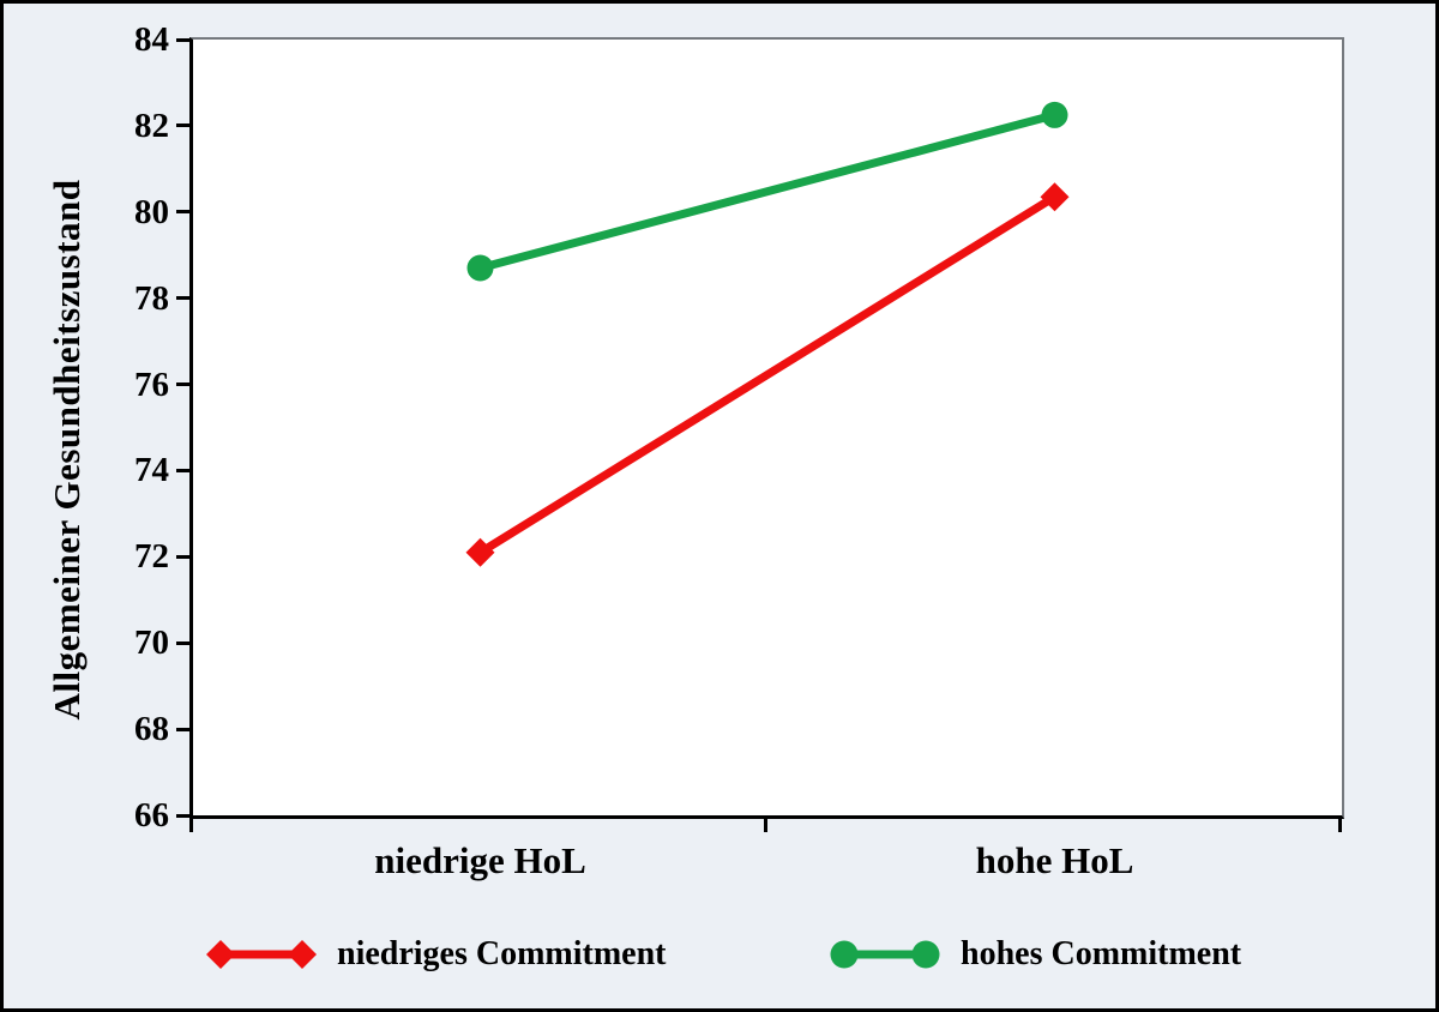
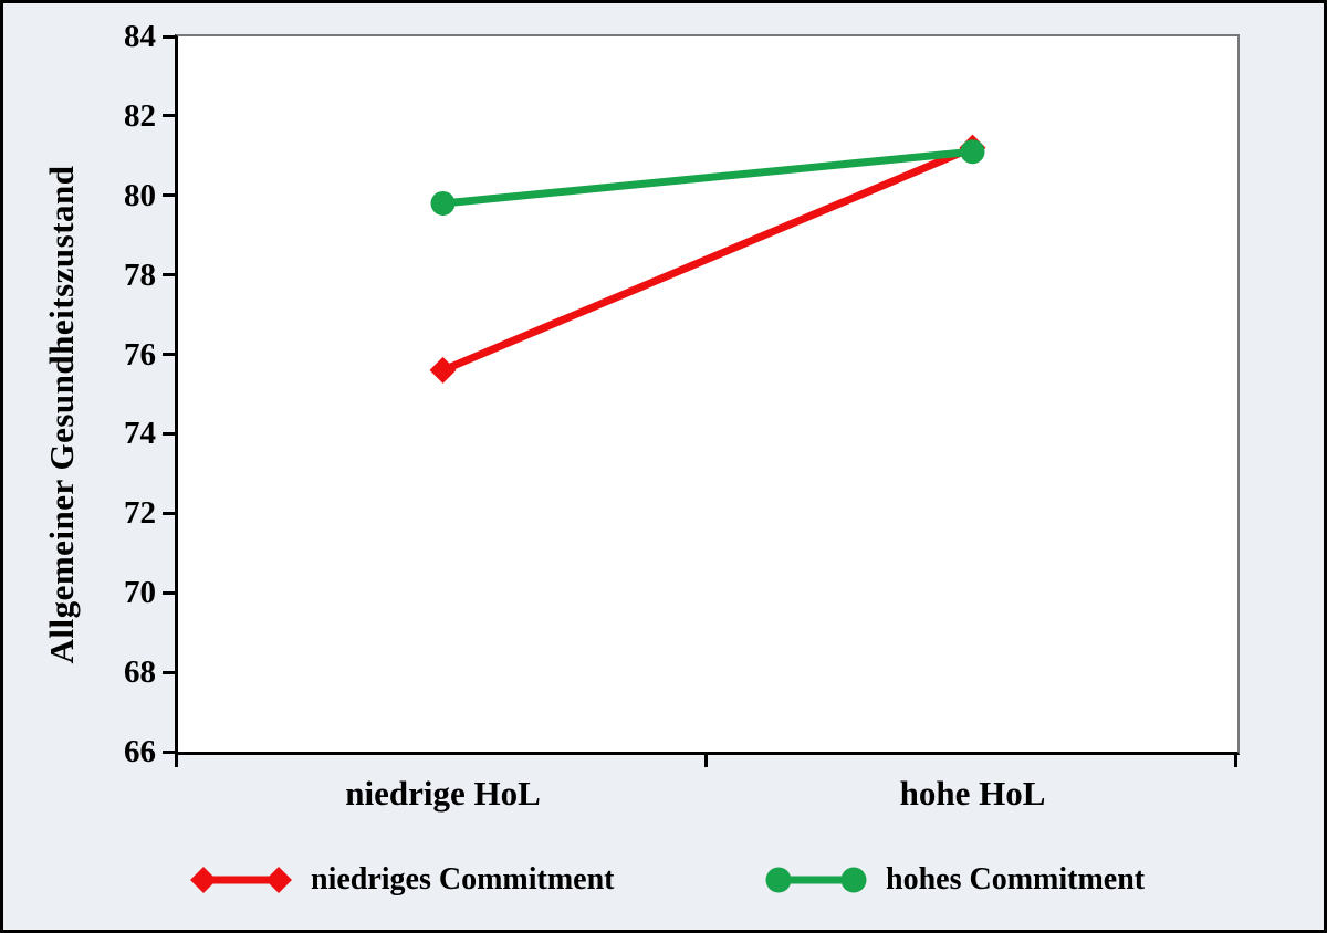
niedriges Commitment/niedrige HoL: 72.1 -> 75.6
hohes Commitment/niedrige HoL: 78.7 -> 79.8
niedriges Commitment/hohe HoL: 80.3 -> 81.2
hohes Commitment/hohe HoL: 82.2 -> 81.1
